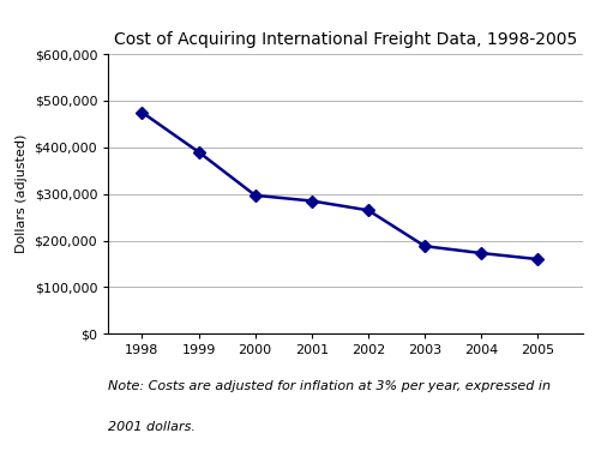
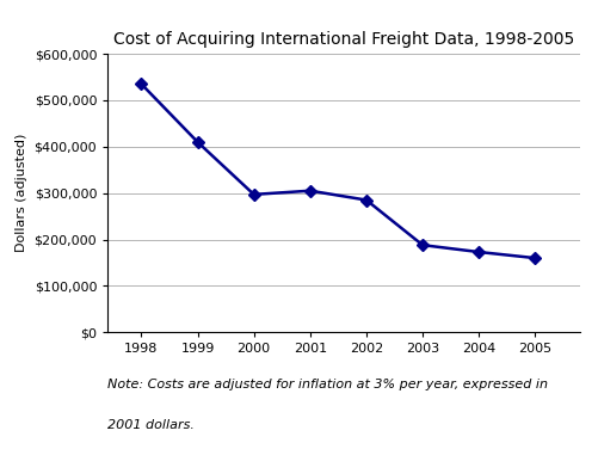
1998: $475,000 -> $535,000
1999: $390,000 -> $410,000
2001: $285,000 -> $305,000
2002: $265,000 -> $285,000
